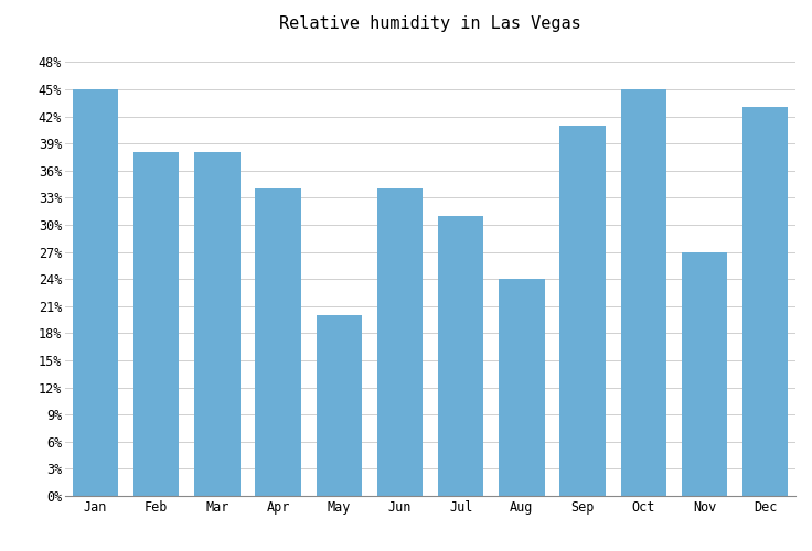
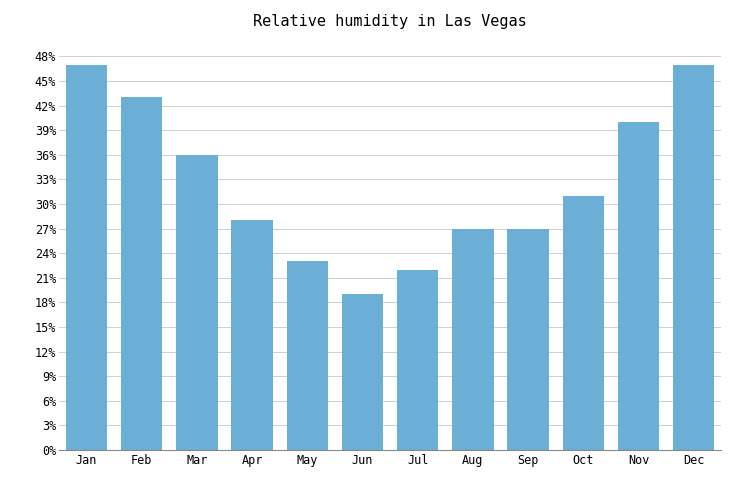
Jan: 45% -> 47%
Feb: 38% -> 43%
Mar: 38% -> 36%
Apr: 34% -> 28%
May: 20% -> 23%
Jun: 34% -> 19%
Jul: 31% -> 22%
Aug: 24% -> 27%
Sep: 41% -> 27%
Oct: 45% -> 31%
Nov: 27% -> 40%
Dec: 43% -> 47%
